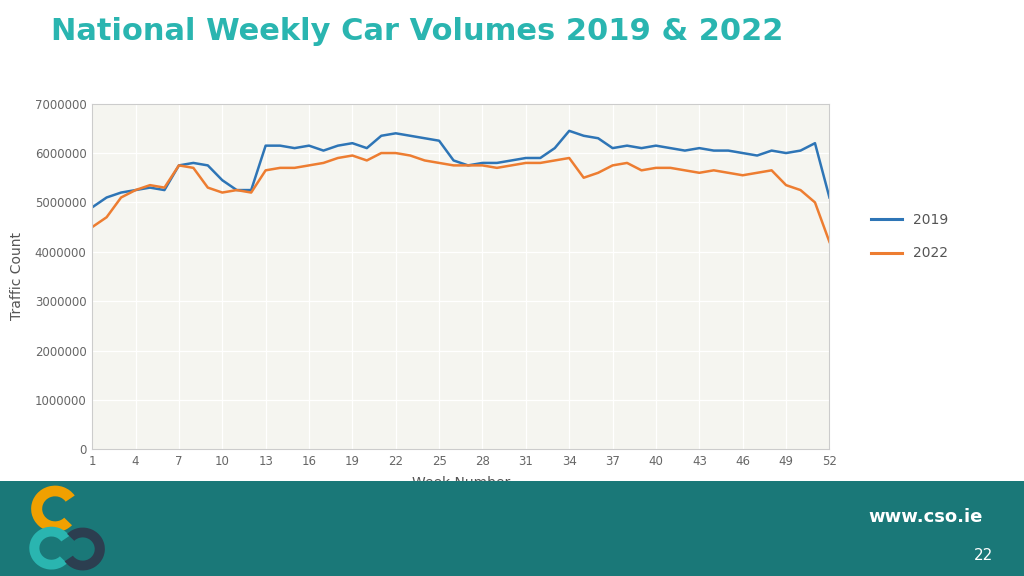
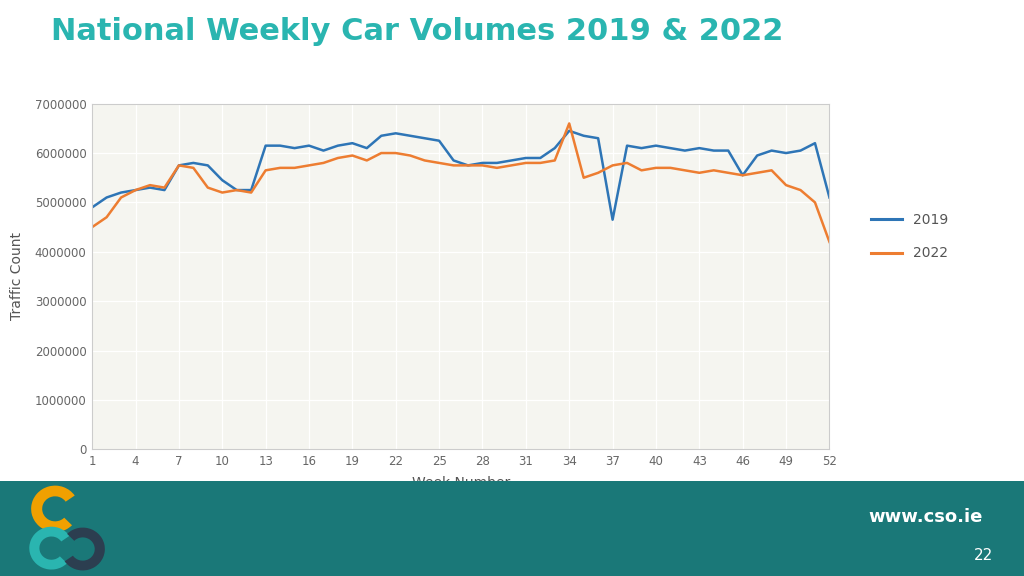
2022/34: 5900000 -> 6600000
2019/37: 6100000 -> 4650000
2019/46: 6000000 -> 5550000
